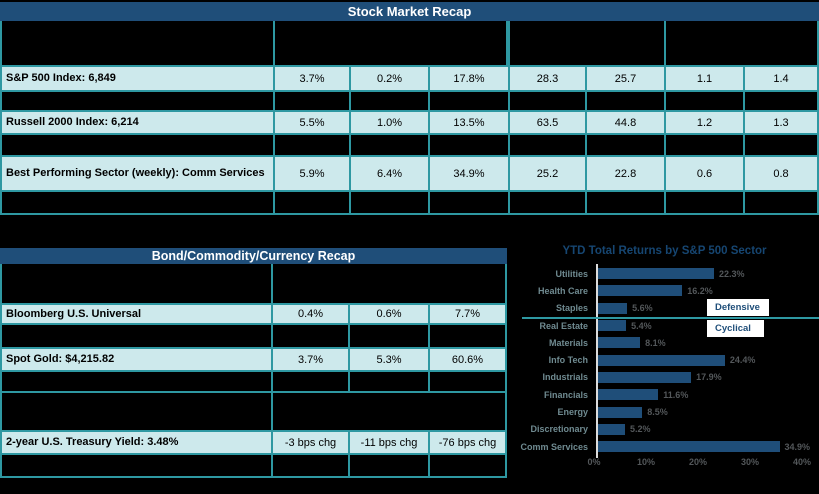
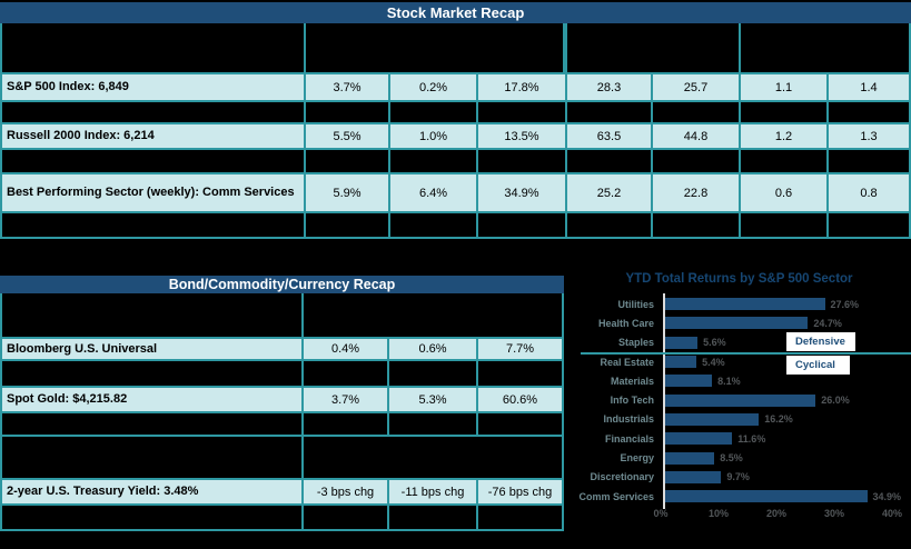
Utilities: 22.3% -> 27.6%
Health Care: 16.2% -> 24.7%
Info Tech: 24.4% -> 26.0%
Industrials: 17.9% -> 16.2%
Discretionary: 5.2% -> 9.7%
